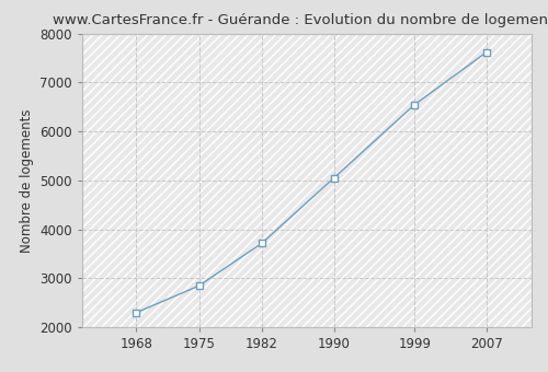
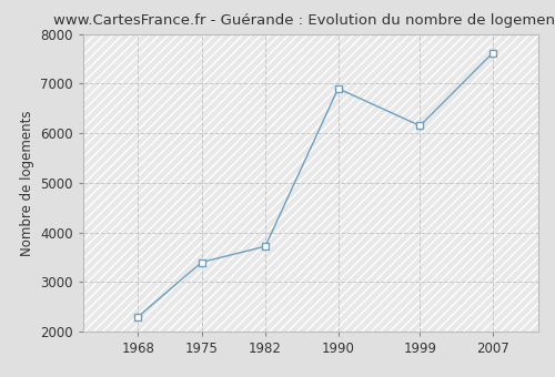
1975: 2850 -> 3400
1990: 5050 -> 6900
1999: 6550 -> 6150
